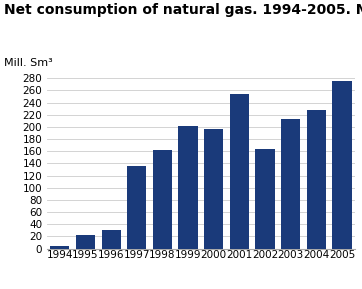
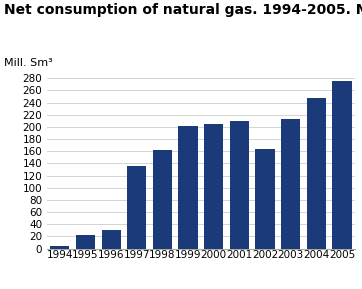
2000: 196 -> 205
2001: 254 -> 210
2004: 228 -> 248
